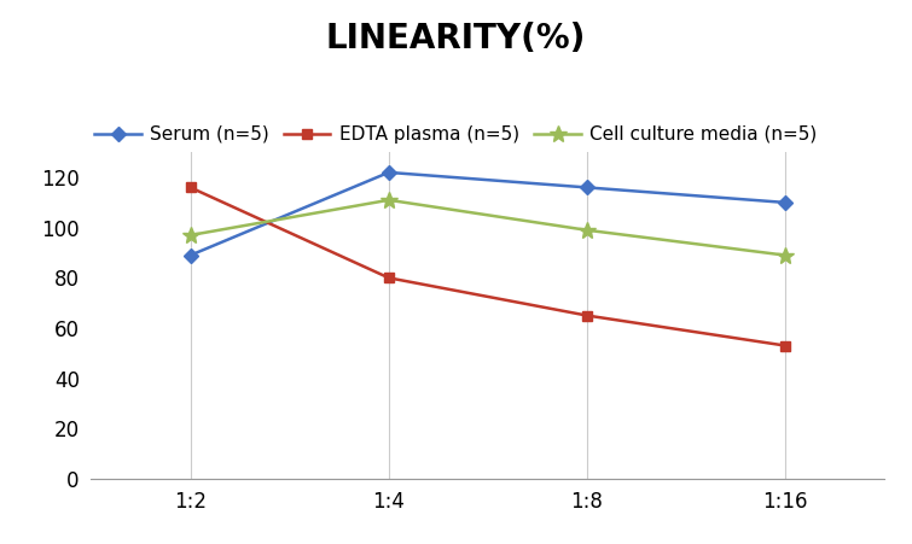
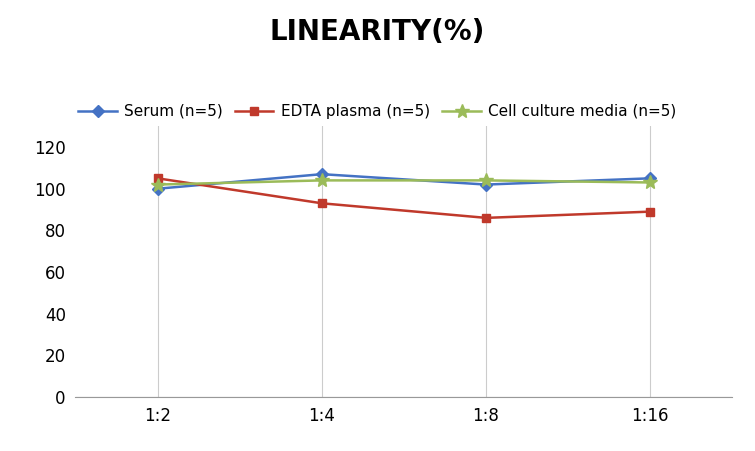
Serum (n=5)/1:2: 89 -> 100
EDTA plasma (n=5)/1:2: 116 -> 105
Cell culture media (n=5)/1:2: 97 -> 102
Serum (n=5)/1:4: 122 -> 107
EDTA plasma (n=5)/1:4: 80 -> 93
Cell culture media (n=5)/1:4: 111 -> 104
Serum (n=5)/1:8: 116 -> 102
EDTA plasma (n=5)/1:8: 65 -> 86
Cell culture media (n=5)/1:8: 99 -> 104
Serum (n=5)/1:16: 110 -> 105
EDTA plasma (n=5)/1:16: 53 -> 89
Cell culture media (n=5)/1:16: 89 -> 103
